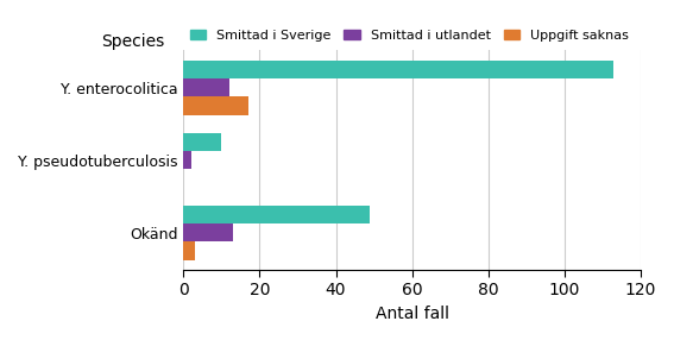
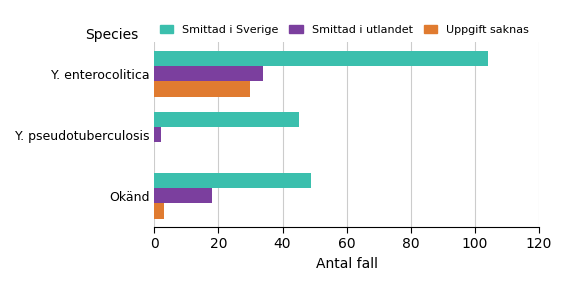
Smittad i Sverige/Y. enterocolitica: 113 -> 104
Smittad i utlandet/Y. enterocolitica: 12 -> 34
Uppgift saknas/Y. enterocolitica: 17 -> 30
Smittad i Sverige/Y. pseudotuberculosis: 10 -> 45
Smittad i utlandet/Okänd: 13 -> 18
